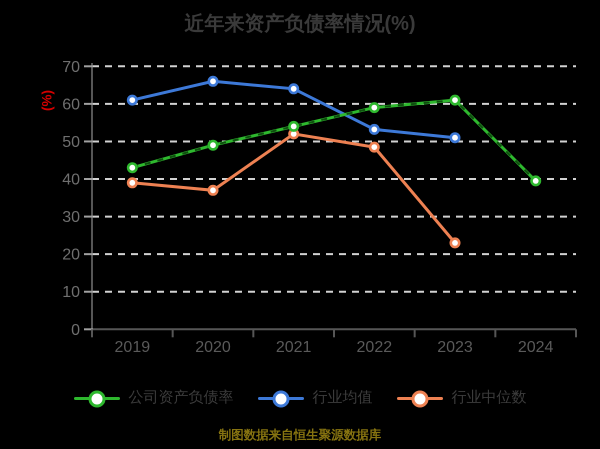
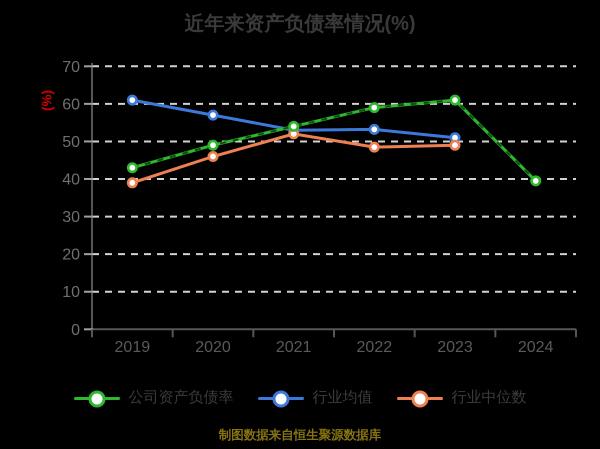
行业均值/2020: 66 -> 57
行业中位数/2020: 37 -> 46
行业均值/2021: 64 -> 53
行业中位数/2023: 23 -> 49
